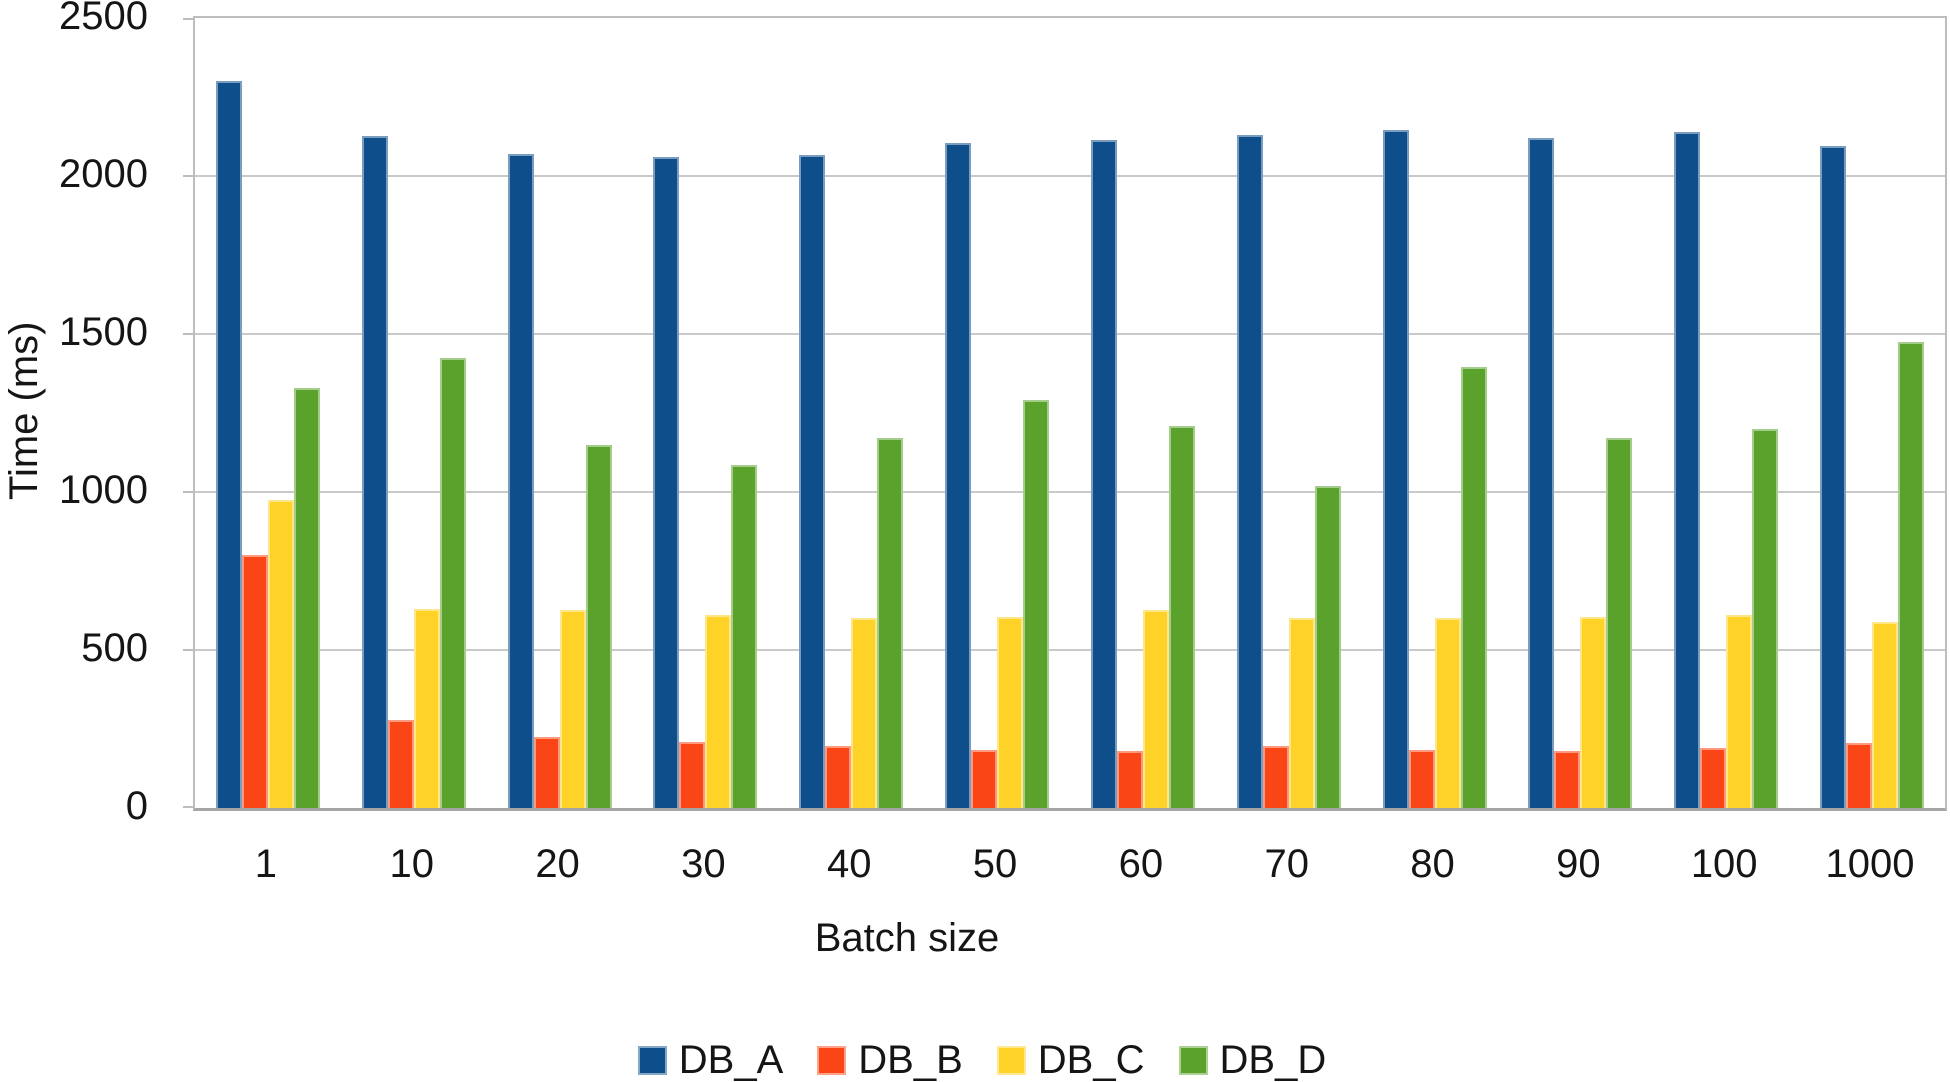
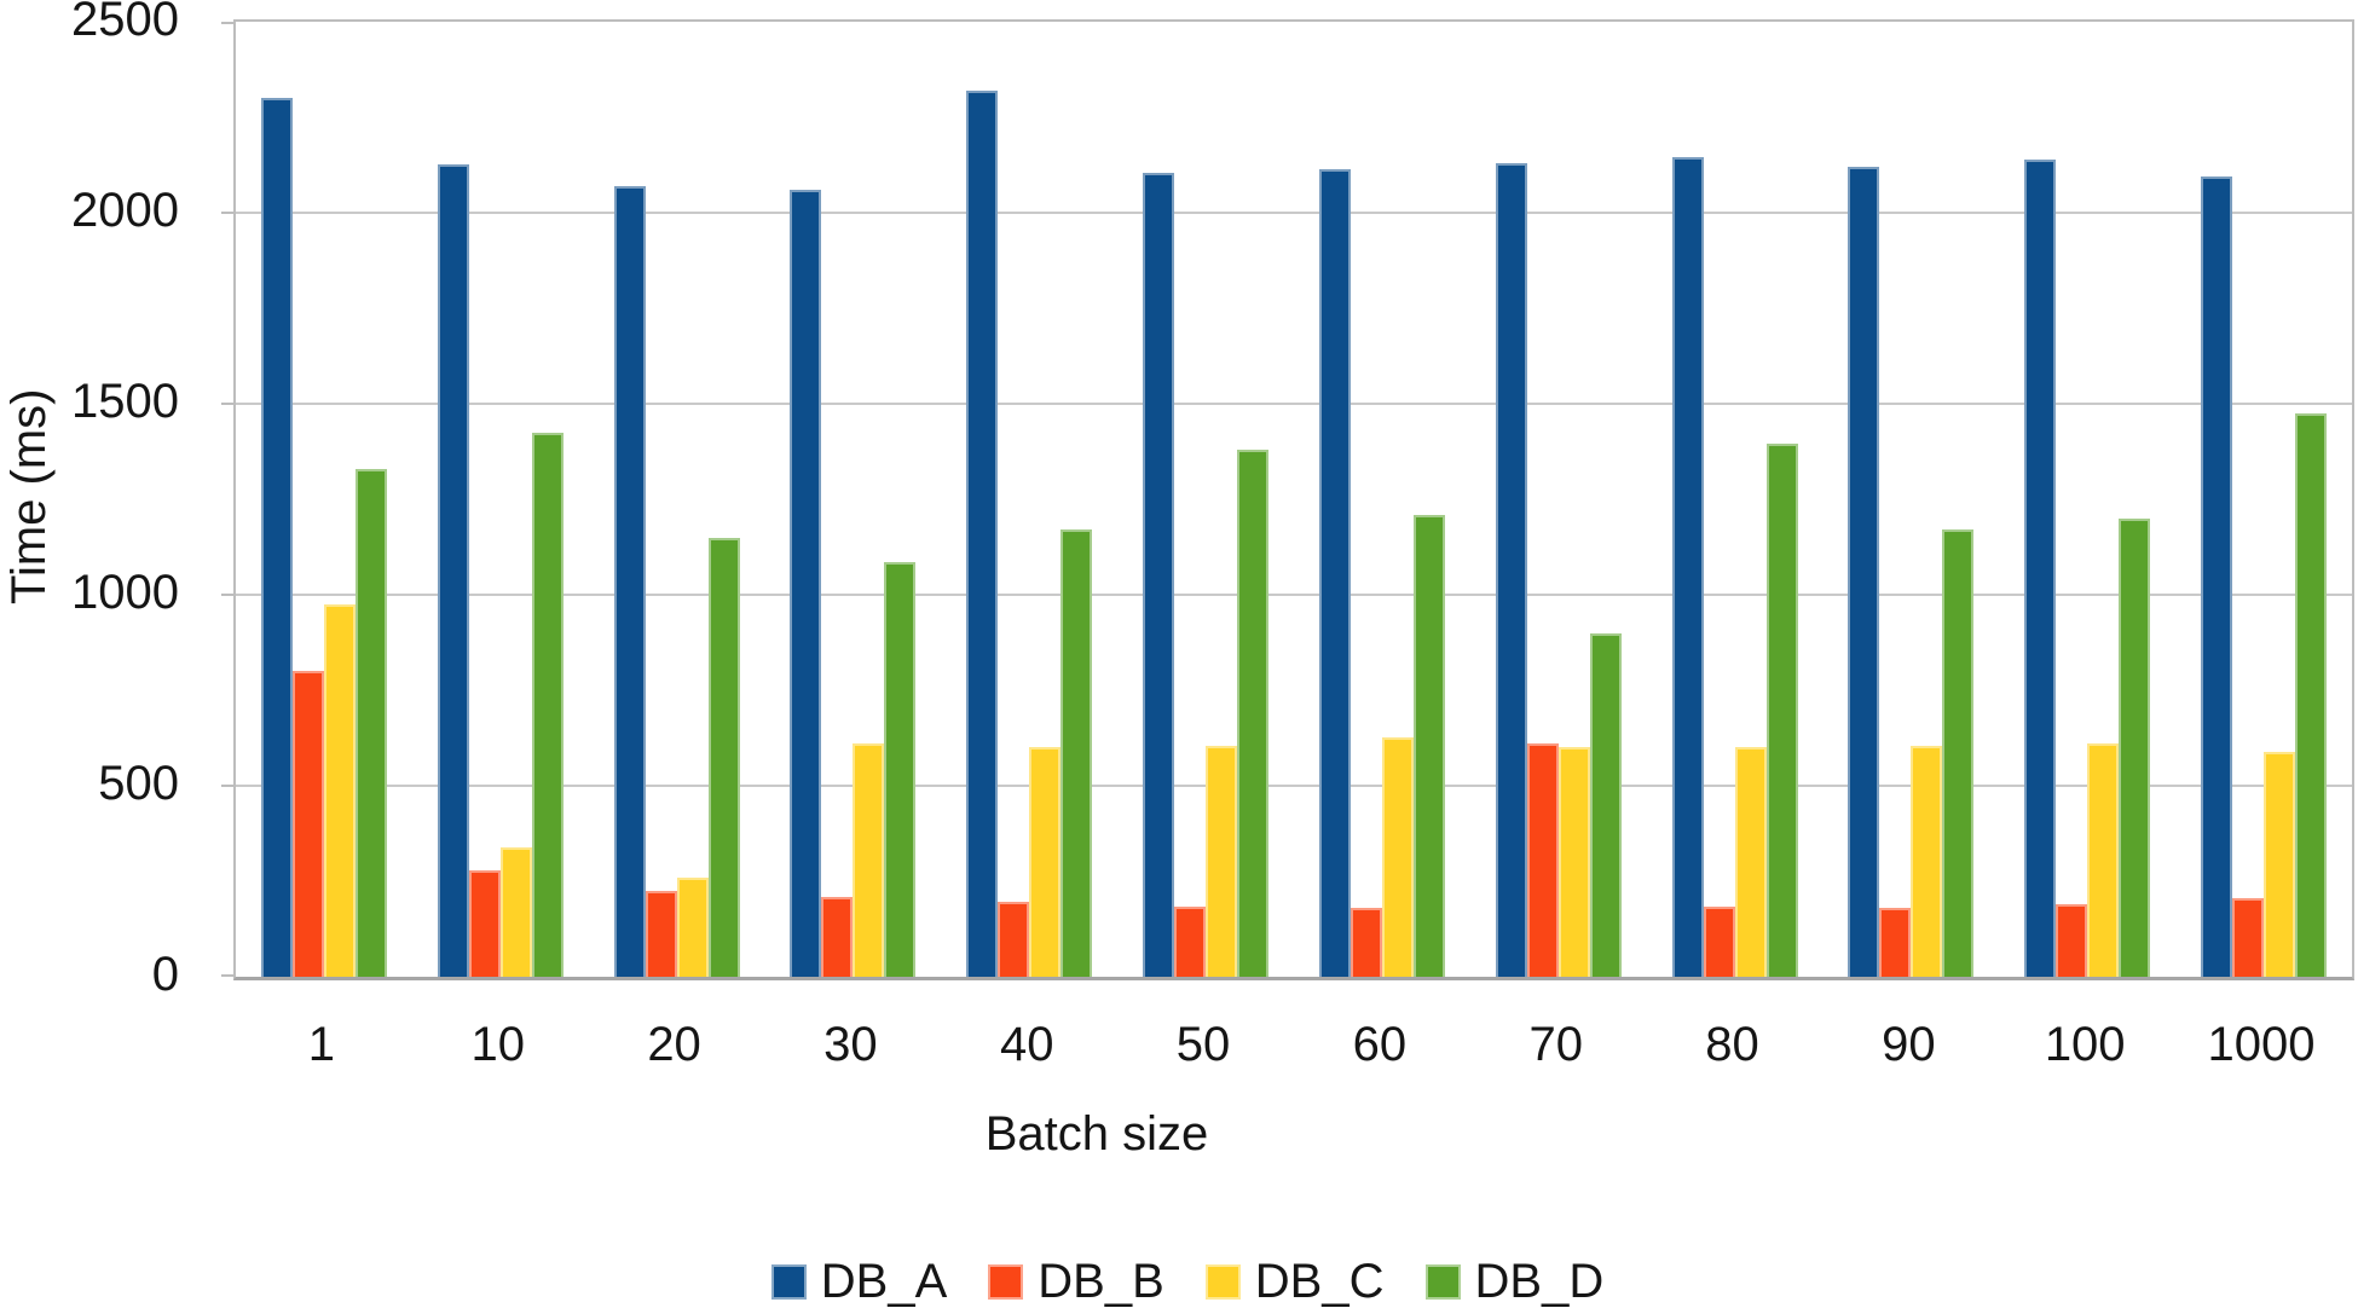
DB_C/10: 630 -> 340
DB_C/20: 620 -> 260
DB_A/40: 2060 -> 2320
DB_D/50: 1290 -> 1380
DB_B/70: 200 -> 610
DB_D/70: 1020 -> 900
